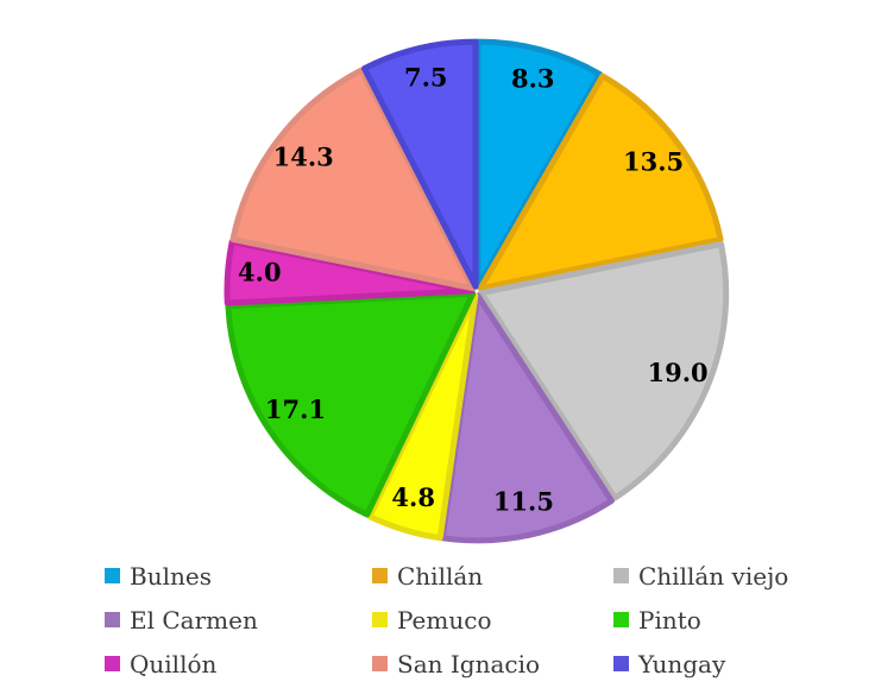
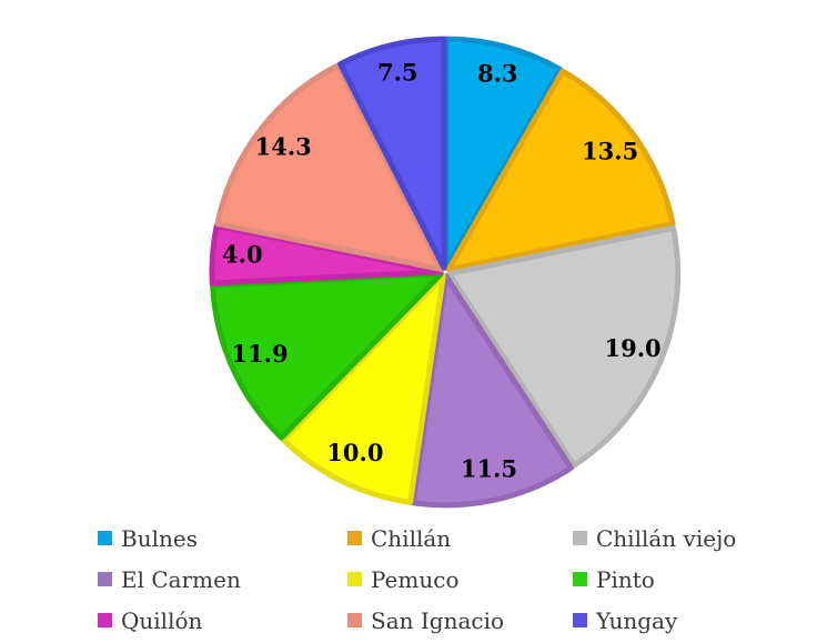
Pemuco: 4.8 -> 10.0
Pinto: 17.1 -> 11.9
